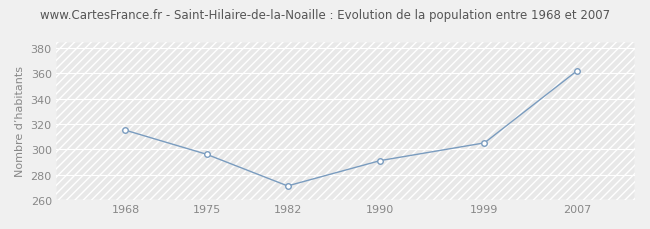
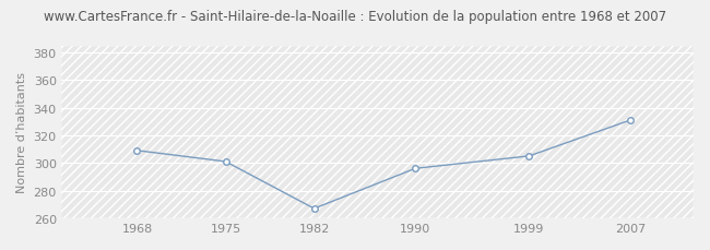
1968: 315 -> 309
1975: 296 -> 301
1982: 271 -> 267
1990: 291 -> 296
2007: 362 -> 331
